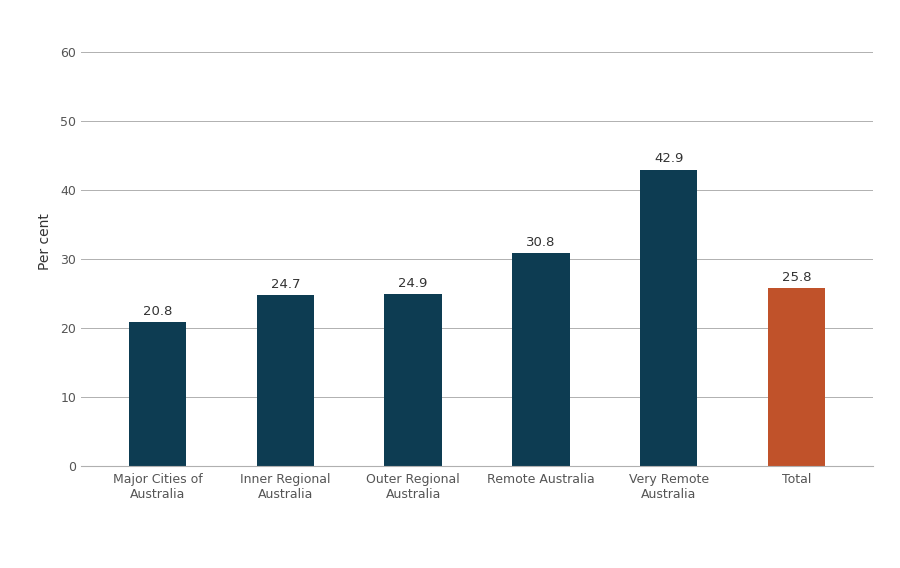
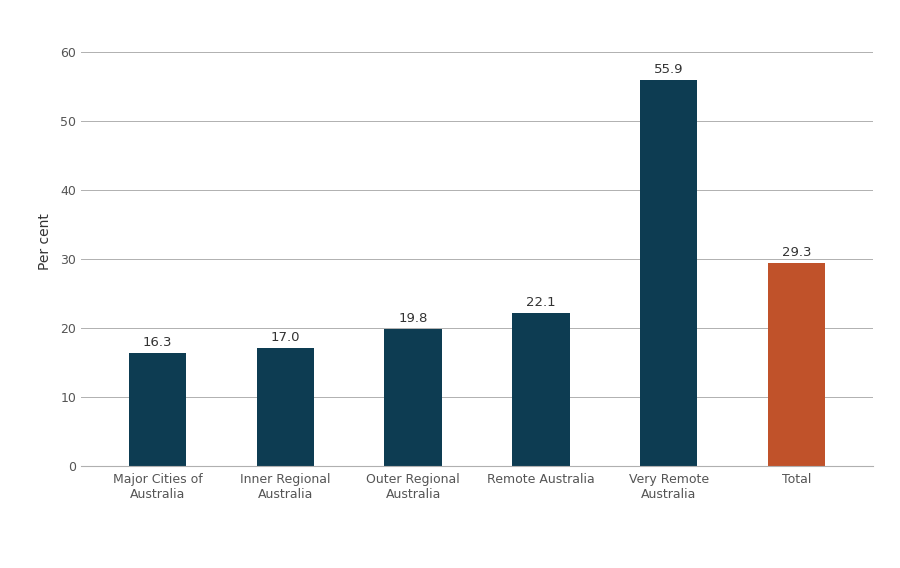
Major Cities of Australia: 20.8 -> 16.3
Inner Regional Australia: 24.7 -> 17.0
Outer Regional Australia: 24.9 -> 19.8
Remote Australia: 30.8 -> 22.1
Very Remote Australia: 42.9 -> 55.9
Total: 25.8 -> 29.3
